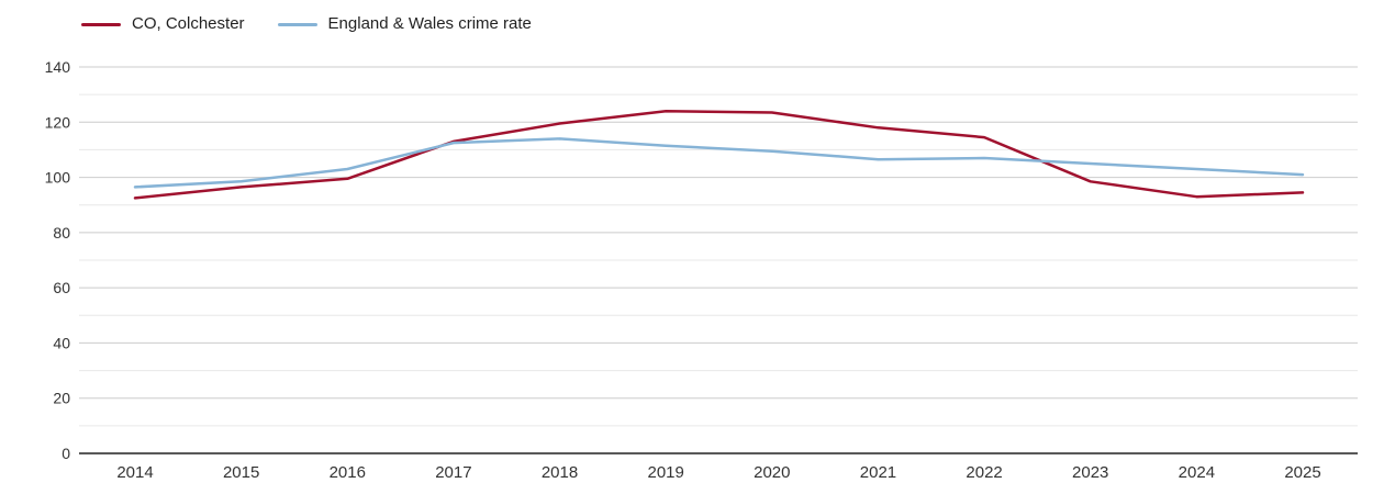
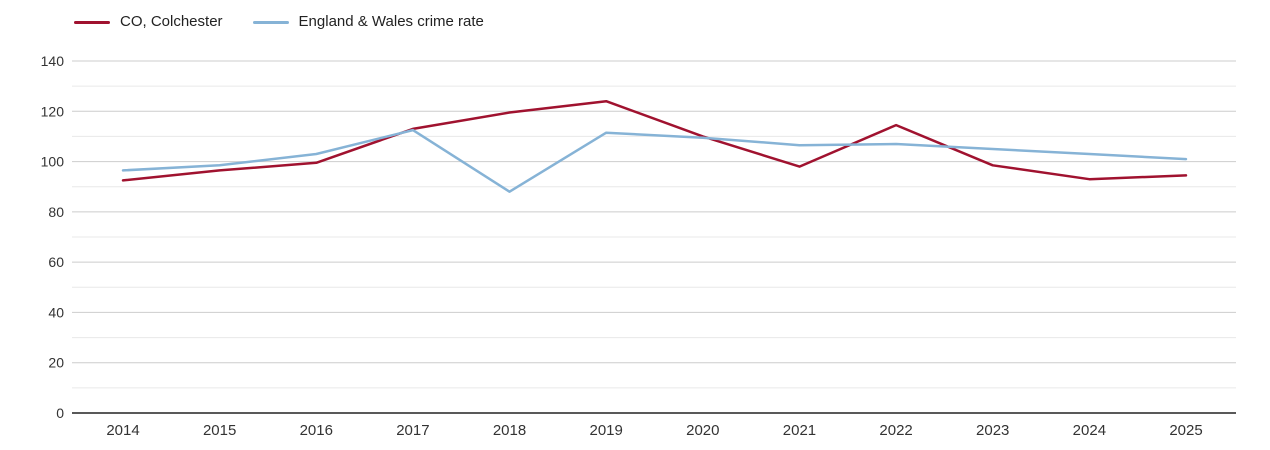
England & Wales crime rate/2018: 114 -> 88
CO, Colchester/2020: 124 -> 110
CO, Colchester/2021: 118 -> 98
